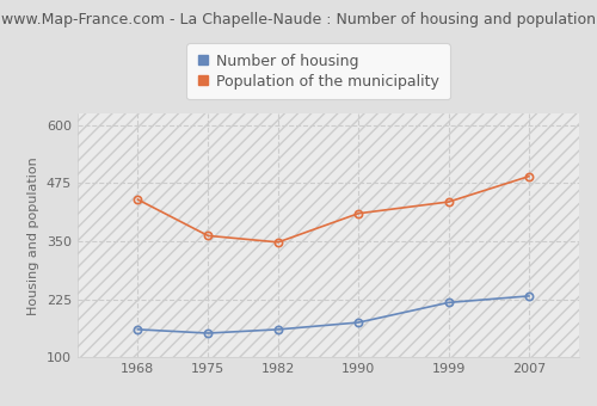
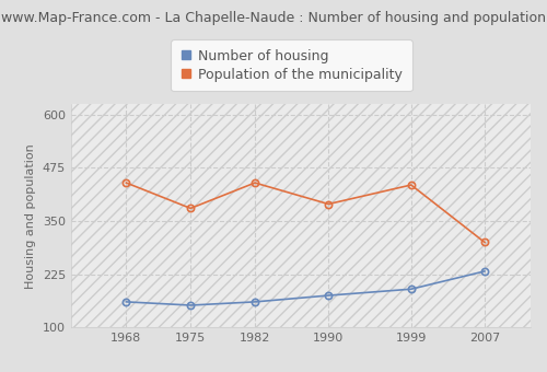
Population of the municipality/1975: 362 -> 380
Population of the municipality/1982: 348 -> 440
Population of the municipality/1990: 410 -> 390
Number of housing/1999: 218 -> 190
Population of the municipality/2007: 490 -> 300
